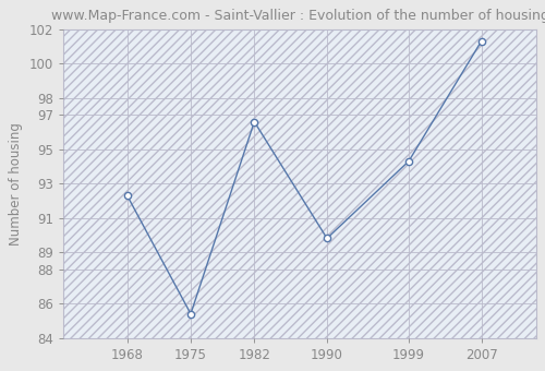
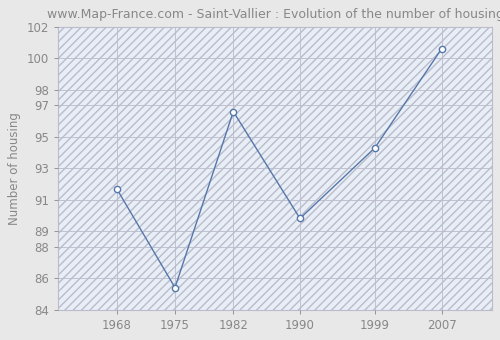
1968: 92.3 -> 91.7
2007: 101.3 -> 100.6
